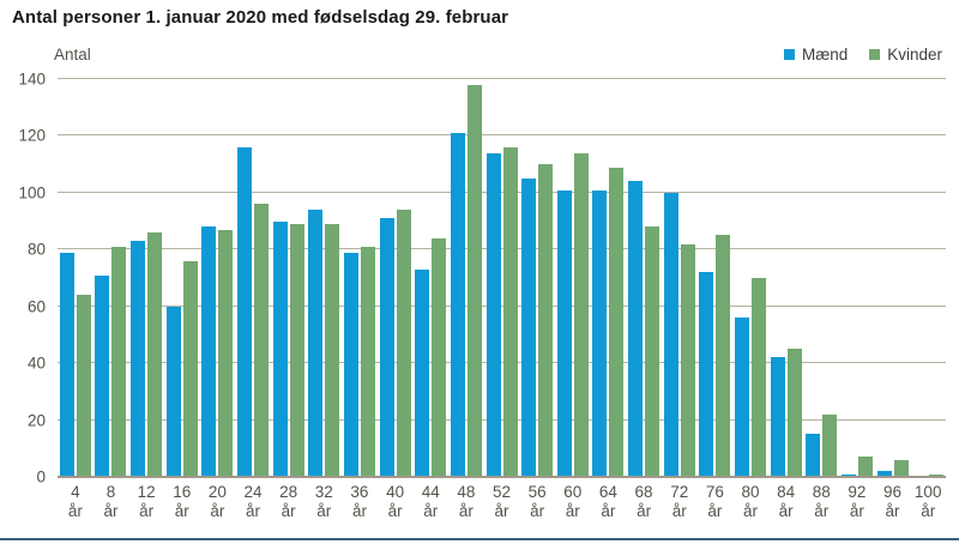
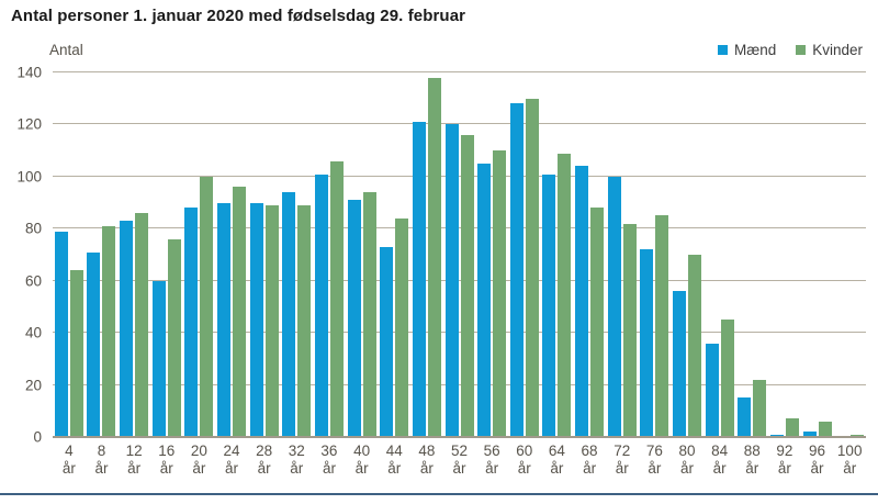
Kvinder/20 år: 87 -> 100
Mænd/24 år: 116 -> 90
Mænd/36 år: 79 -> 101
Kvinder/36 år: 81 -> 106
Mænd/52 år: 114 -> 120
Mænd/60 år: 101 -> 128
Kvinder/60 år: 114 -> 130
Mænd/84 år: 42 -> 36
